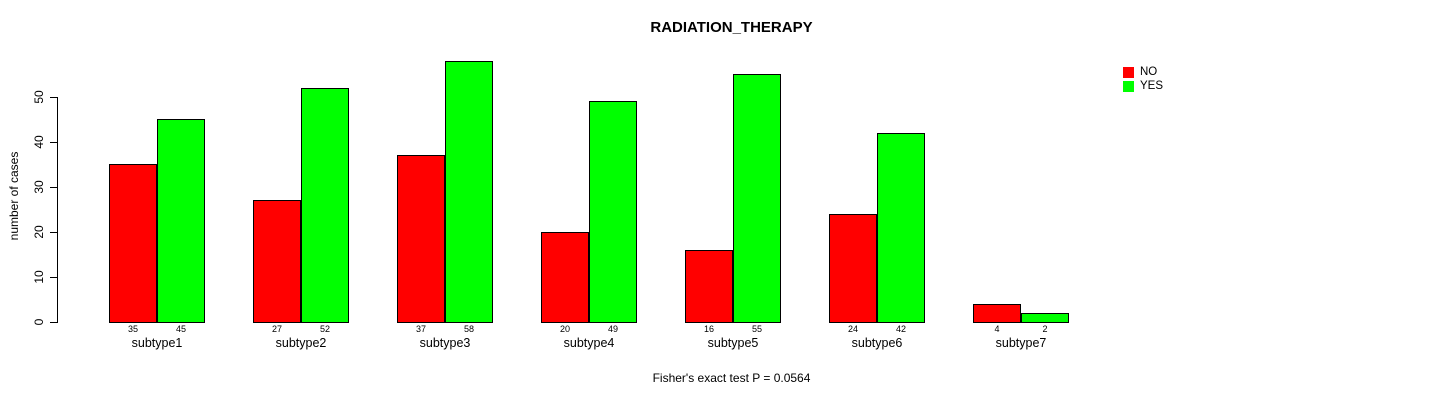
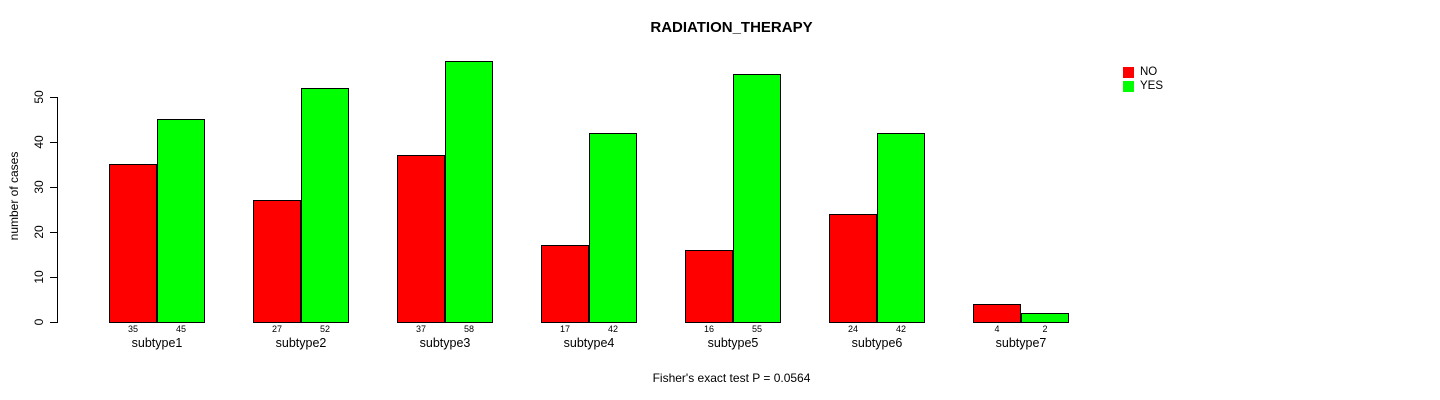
NO/subtype4: 20 -> 17
YES/subtype4: 49 -> 42
